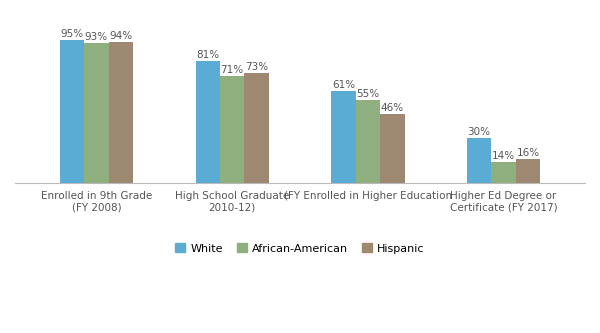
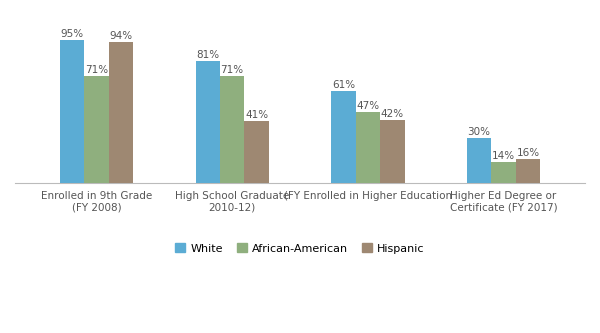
African-American/Enrolled in 9th Grade (FY 2008): 93% -> 71%
Hispanic/High School Graduate 2010-12): 73% -> 41%
African-American/(FY Enrolled in Higher Education: 55% -> 47%
Hispanic/(FY Enrolled in Higher Education: 46% -> 42%
